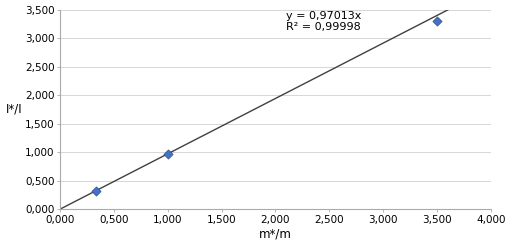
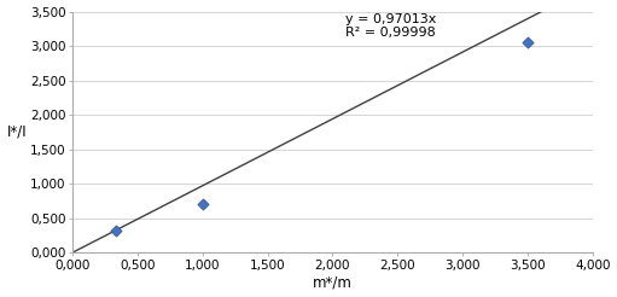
1,000: 970 -> 700
3,500: 3,300 -> 3,060
